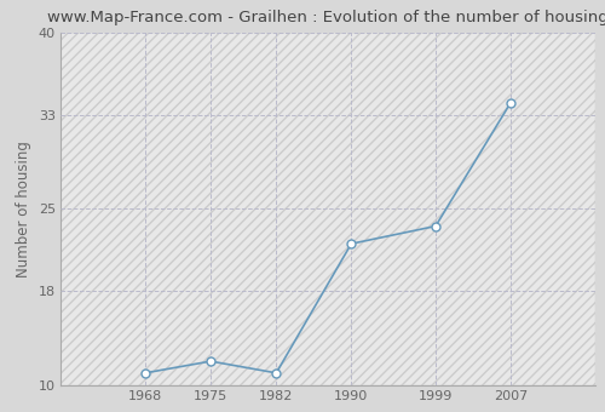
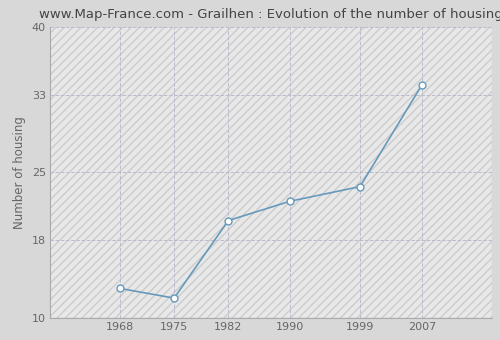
1968: 11.0 -> 13.0
1982: 11.0 -> 20.0
